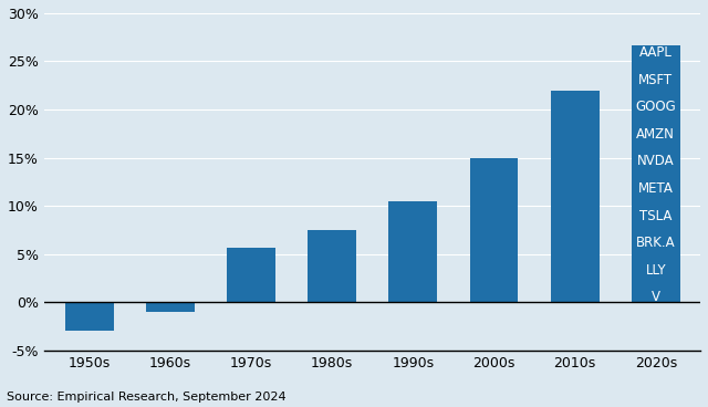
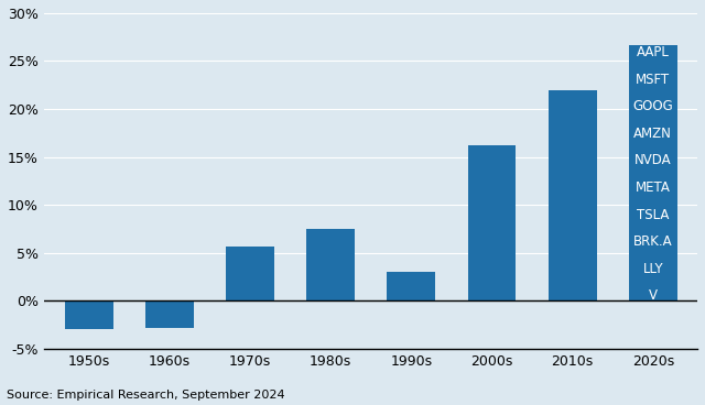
1960s: -1.0% -> -2.8%
1990s: 10.5% -> 3.0%
2000s: 15.0% -> 16.2%
